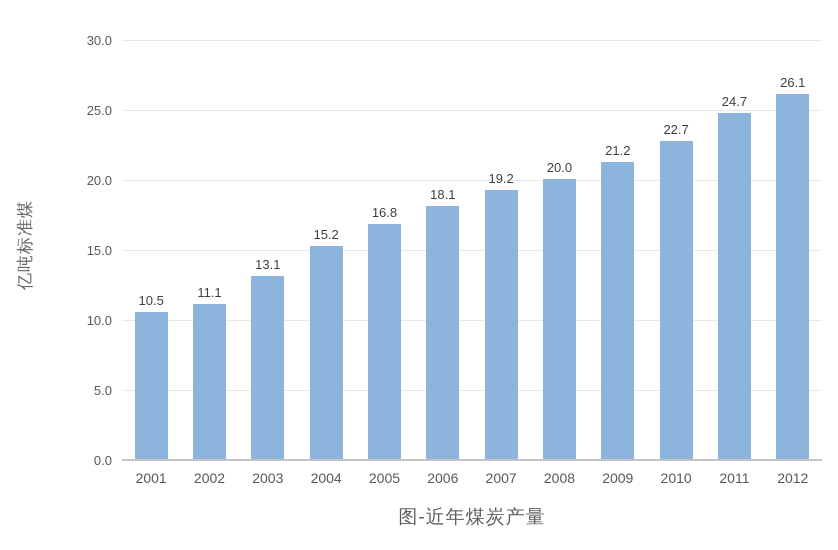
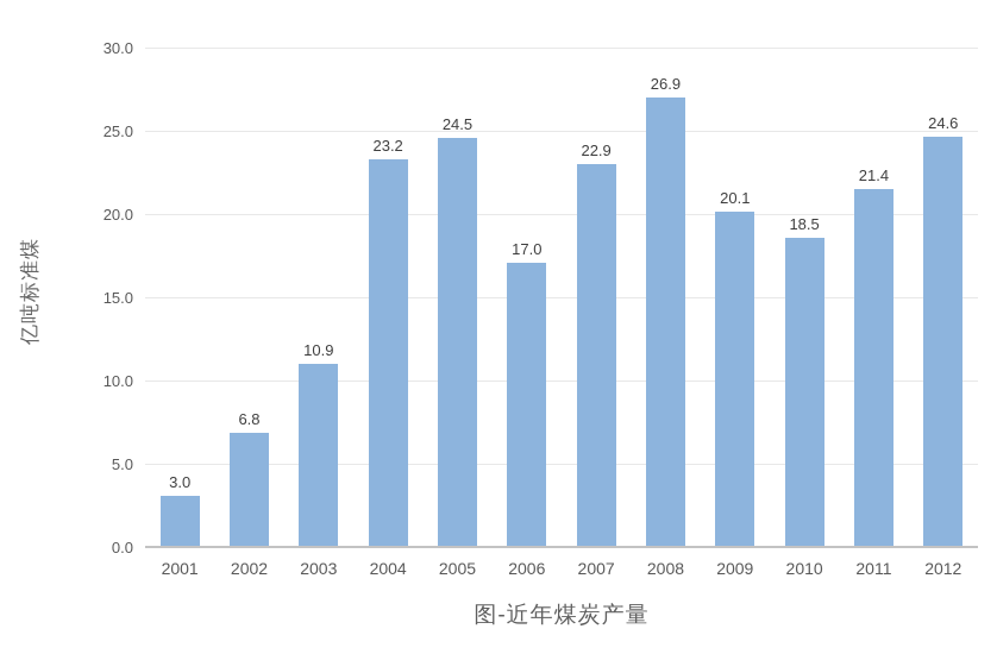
2001: 10.5 -> 3.0
2002: 11.1 -> 6.8
2003: 13.1 -> 10.9
2004: 15.2 -> 23.2
2005: 16.8 -> 24.5
2006: 18.1 -> 17.0
2007: 19.2 -> 22.9
2008: 20.0 -> 26.9
2009: 21.2 -> 20.1
2010: 22.7 -> 18.5
2011: 24.7 -> 21.4
2012: 26.1 -> 24.6
